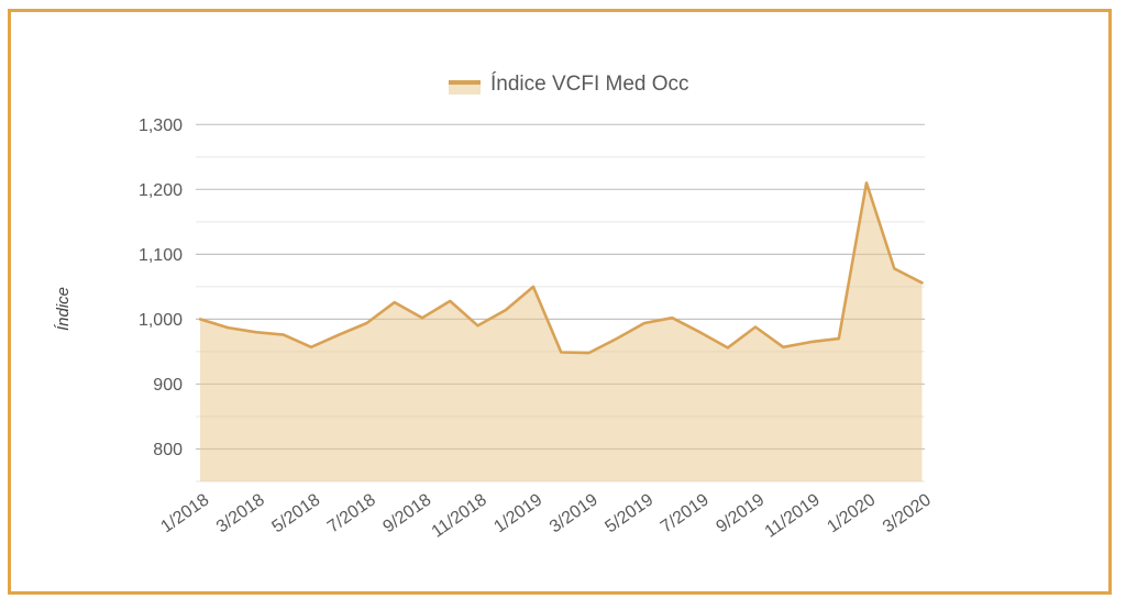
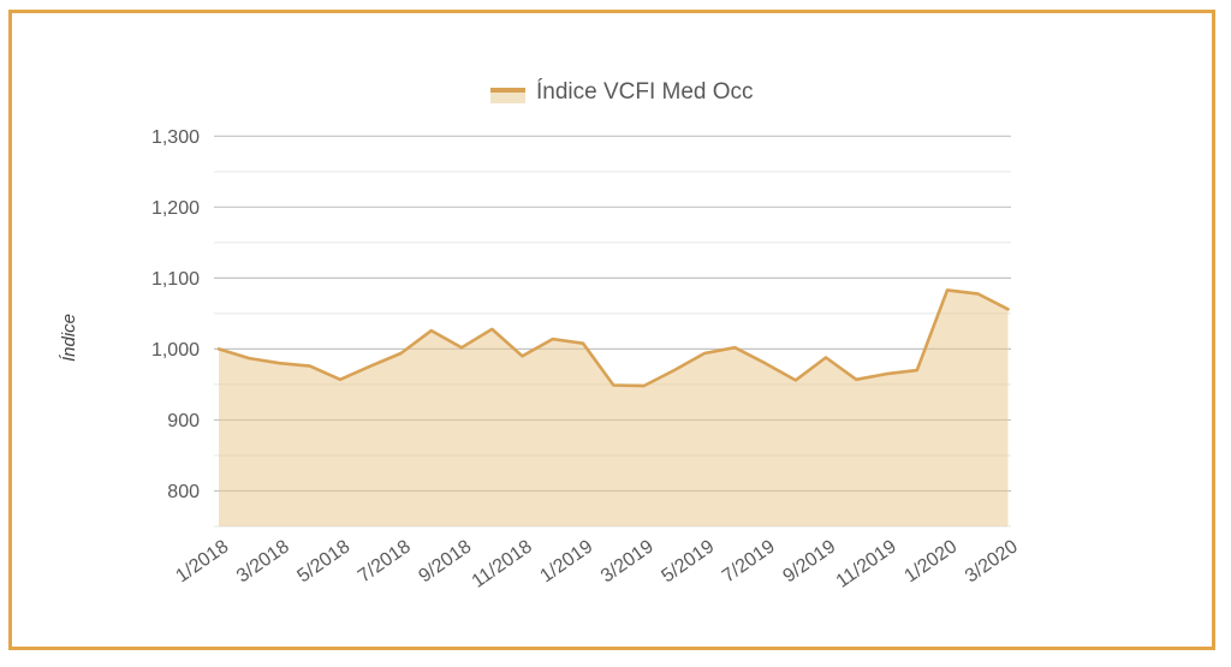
1/2019: 1050 -> 1010
1/2020: 1210 -> 1080
